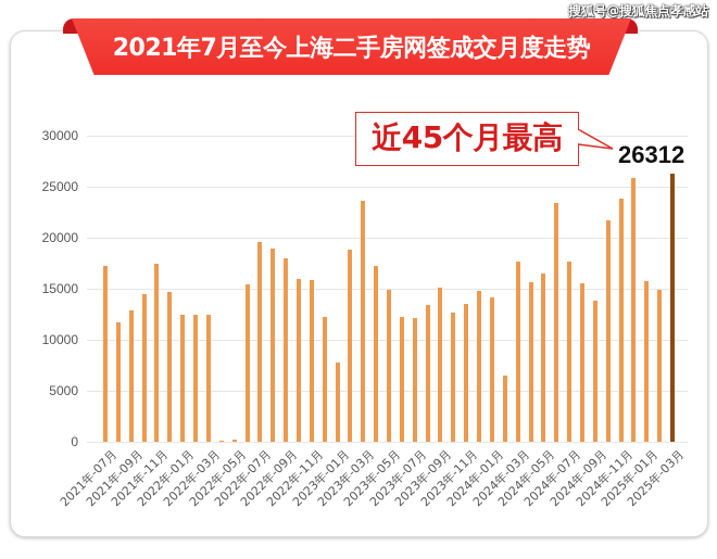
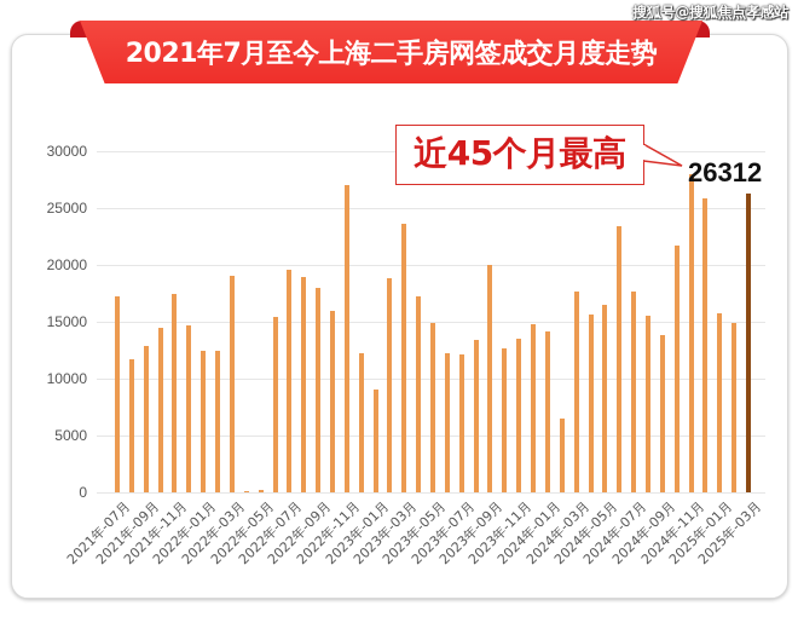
2022年-03月: 12000 -> 19000
2022年-11月: 16000 -> 27000
2023年-01月: 8000 -> 9000
2023年-09月: 15000 -> 20000
2024年-11月: 24000 -> 28000
